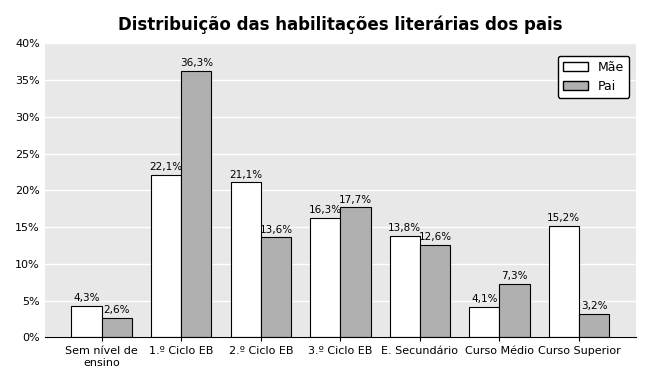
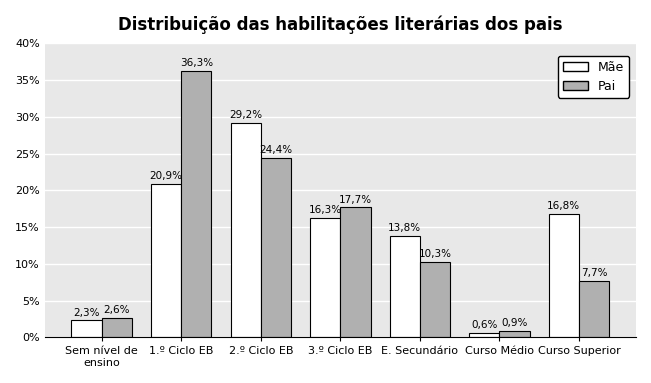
Mãe/Sem nível de ensino: 4,3% -> 2,3%
Mãe/1.º Ciclo EB: 22,1% -> 20,9%
Mãe/2.º Ciclo EB: 21,1% -> 29,2%
Pai/2.º Ciclo EB: 13,6% -> 24,4%
Pai/E. Secundário: 12,6% -> 10,3%
Mãe/Curso Médio: 4,1% -> 0,6%
Pai/Curso Médio: 7,3% -> 0,9%
Mãe/Curso Superior: 15,2% -> 16,8%
Pai/Curso Superior: 3,2% -> 7,7%
